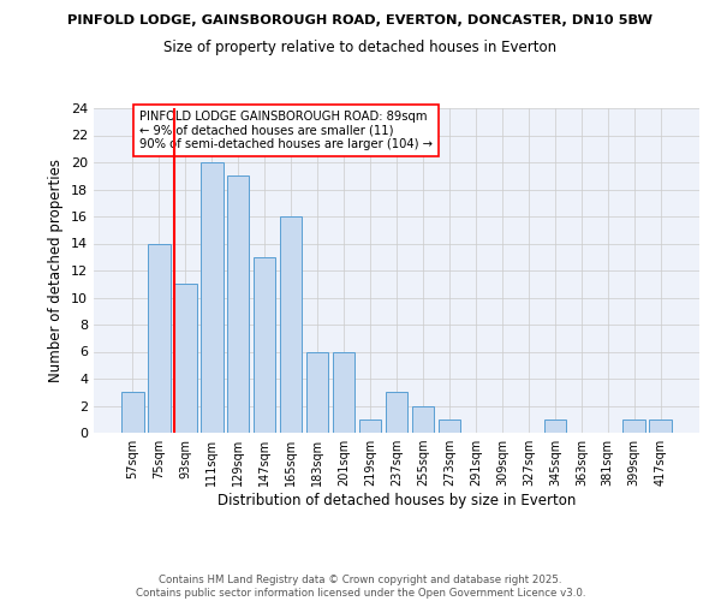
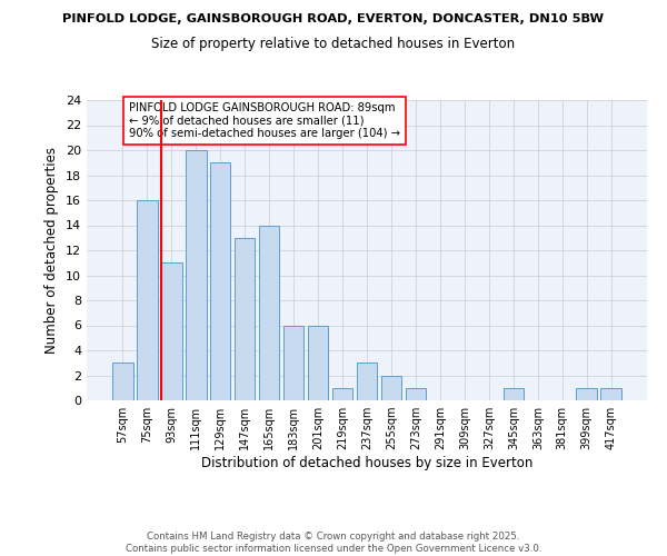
75sqm: 14 -> 16
165sqm: 16 -> 14
